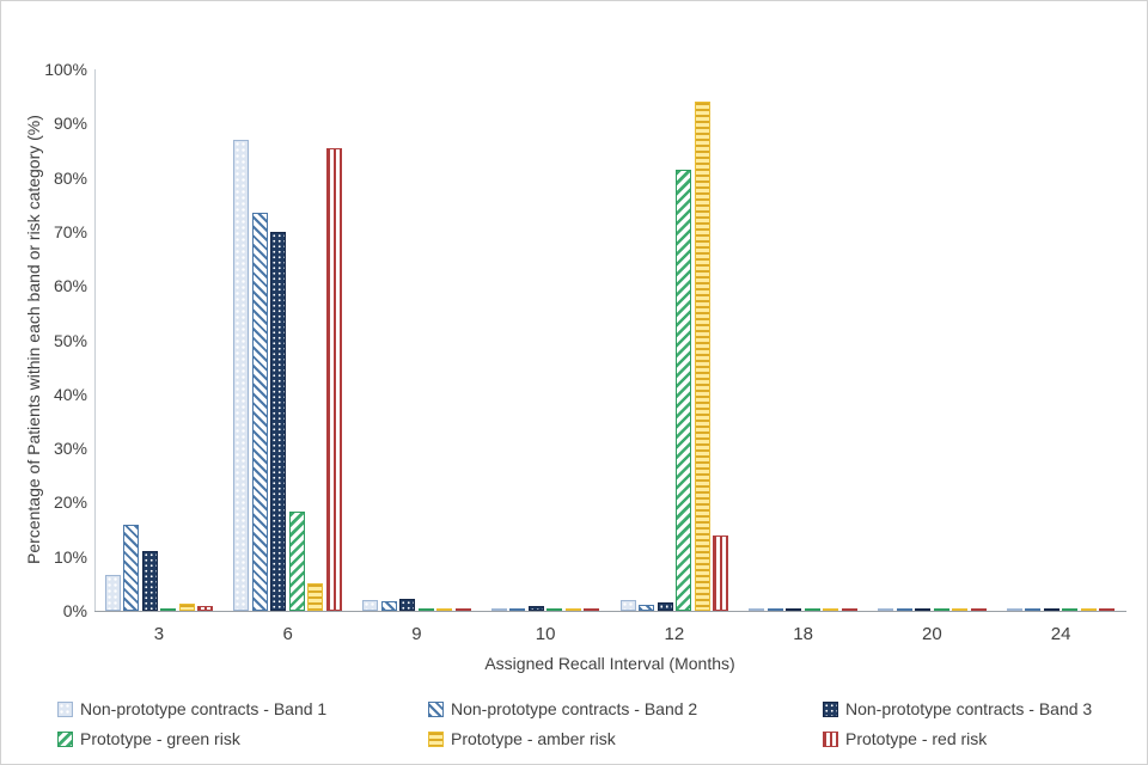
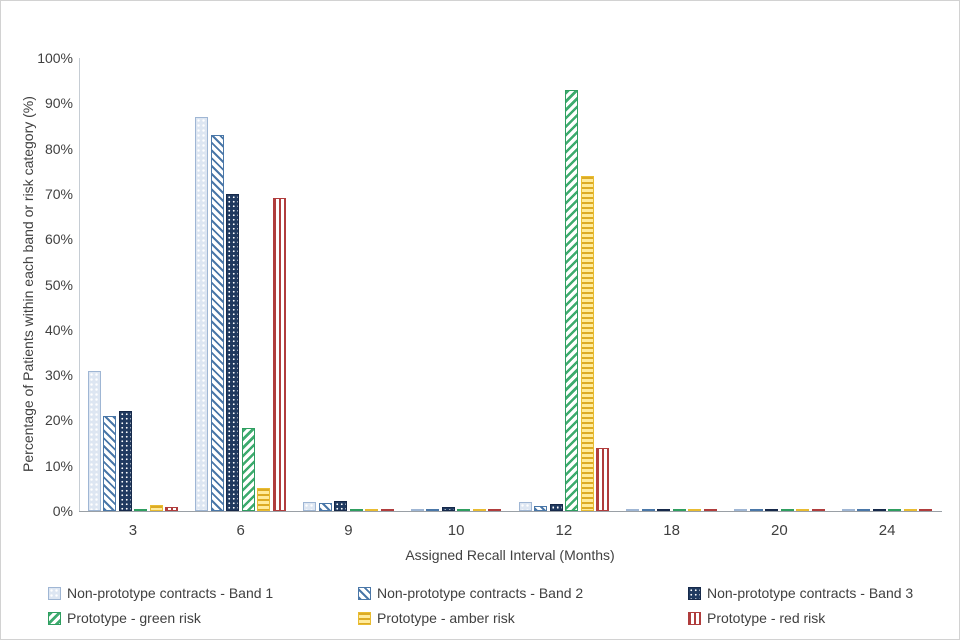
Non-prototype contracts - Band 1/3: 7% -> 31%
Non-prototype contracts - Band 2/3: 16% -> 21%
Non-prototype contracts - Band 3/3: 11% -> 22%
Non-prototype contracts - Band 2/6: 74% -> 83%
Prototype - red risk/6: 86% -> 69%
Prototype - green risk/12: 82% -> 93%
Prototype - amber risk/12: 94% -> 74%
